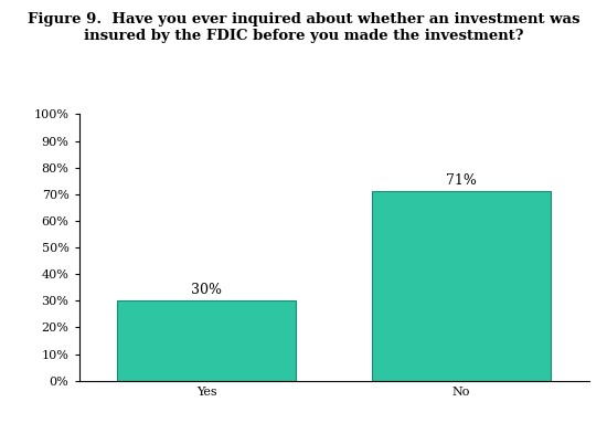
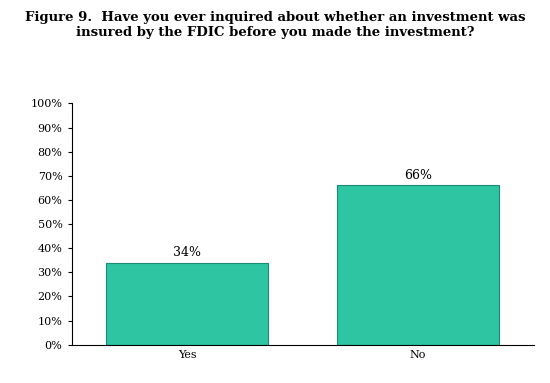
Yes: 30% -> 34%
No: 71% -> 66%
